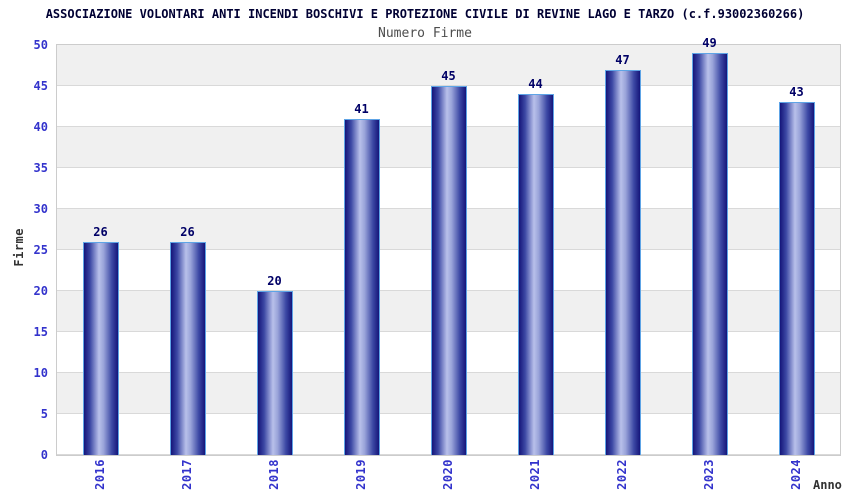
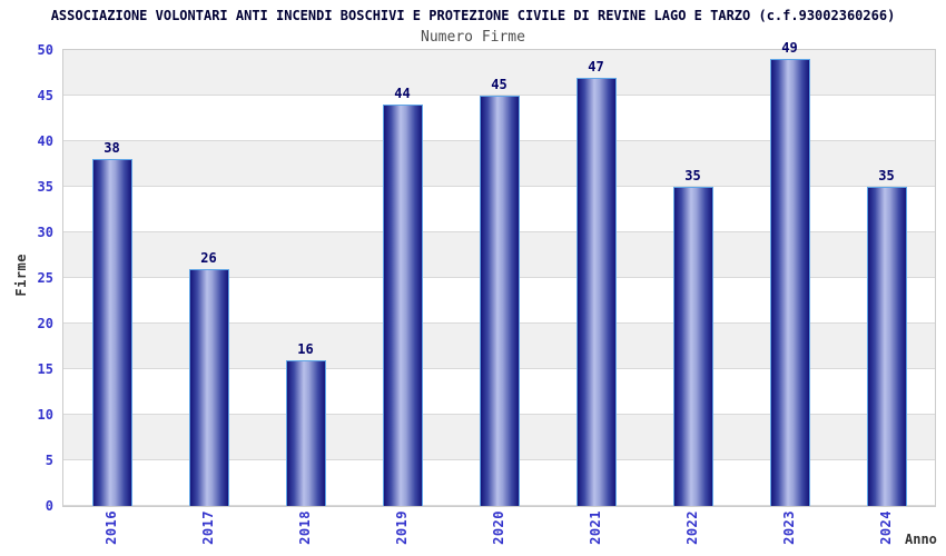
2016: 26 -> 38
2018: 20 -> 16
2019: 41 -> 44
2021: 44 -> 47
2022: 47 -> 35
2024: 43 -> 35
